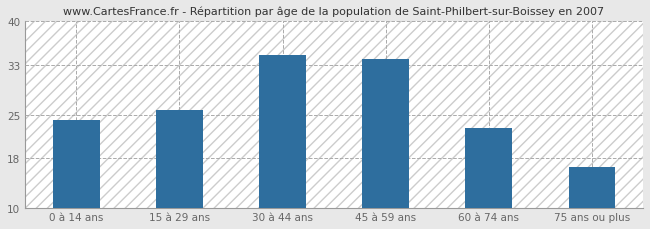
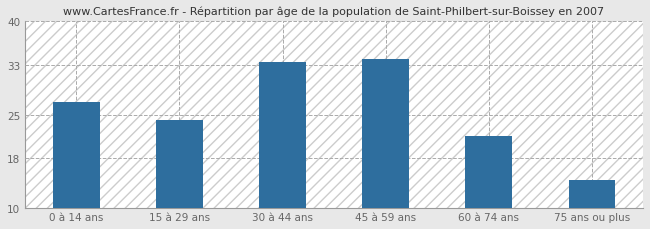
0 à 14 ans: 24.2 -> 27.0
15 à 29 ans: 25.8 -> 24.2
30 à 44 ans: 34.6 -> 33.5
60 à 74 ans: 22.8 -> 21.5
75 ans ou plus: 16.6 -> 14.5
